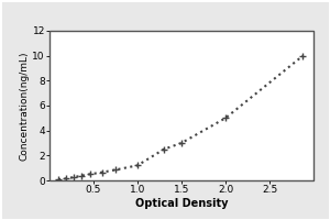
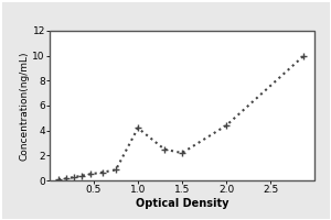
1.0: 1.2 -> 4.2
1.5: 3.0 -> 2.2
2.0: 5.0 -> 4.4
